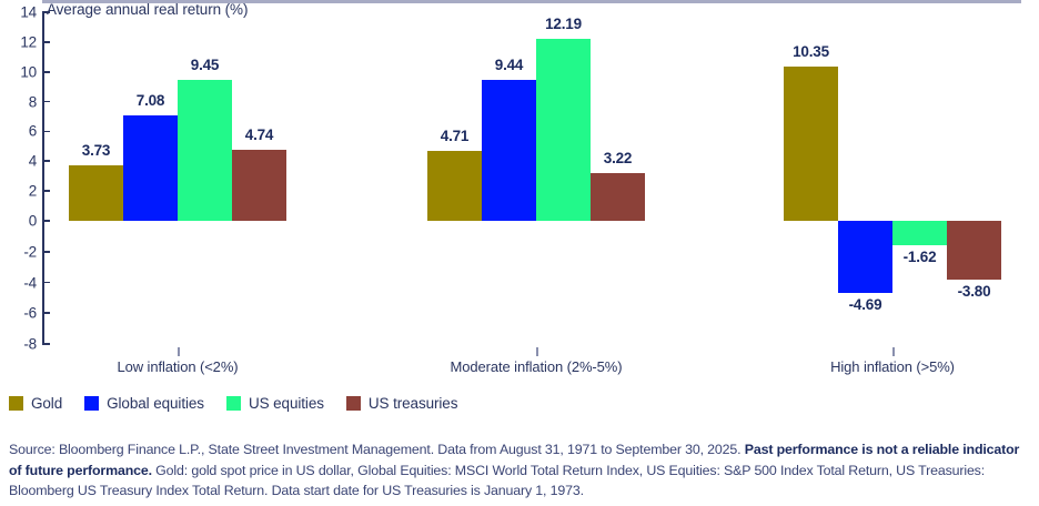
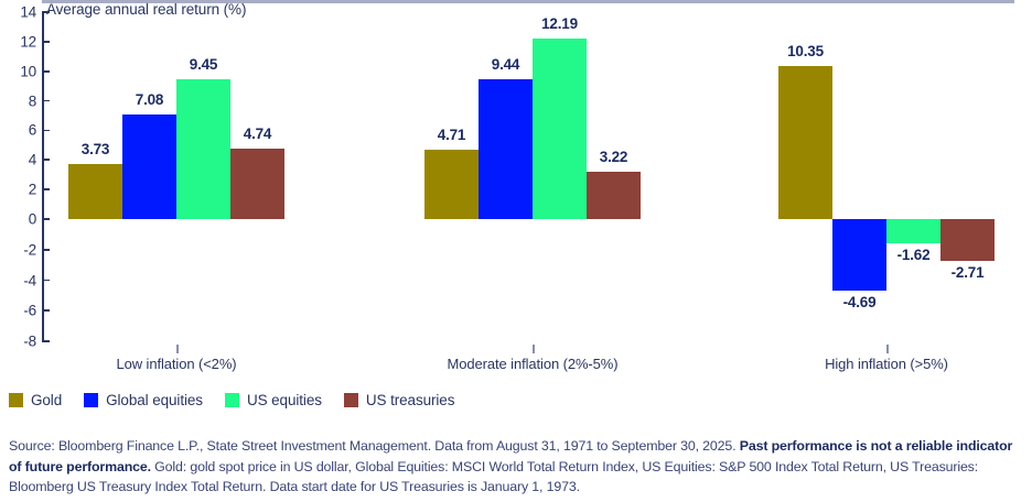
US treasuries/High inflation (>5%): -3.80 -> -2.71
